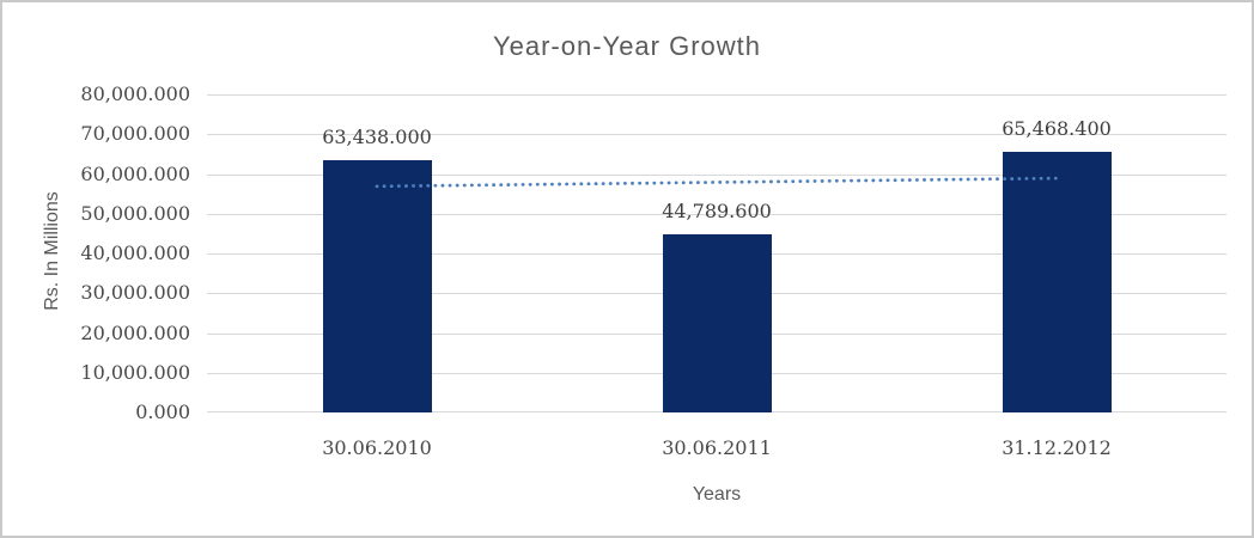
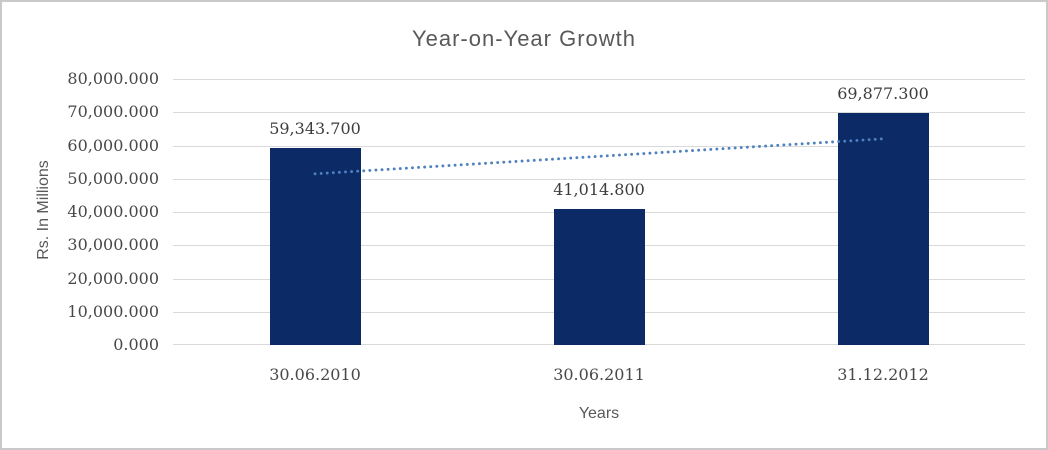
30.06.2010: 63,438.000 -> 59,343.700
30.06.2011: 44,789.600 -> 41,014.800
31.12.2012: 65,468.400 -> 69,877.300
